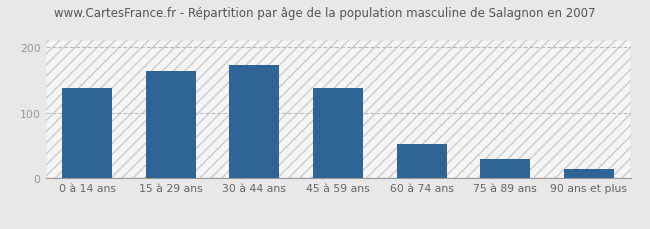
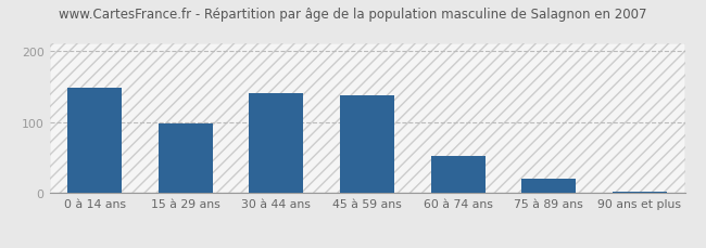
0 à 14 ans: 138 -> 148
15 à 29 ans: 164 -> 98
30 à 44 ans: 172 -> 140
75 à 89 ans: 30 -> 20
90 ans et plus: 14 -> 2
